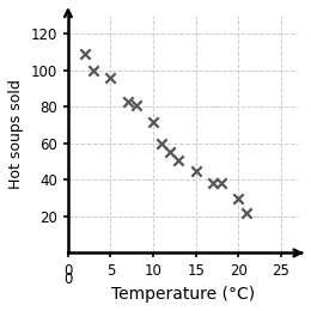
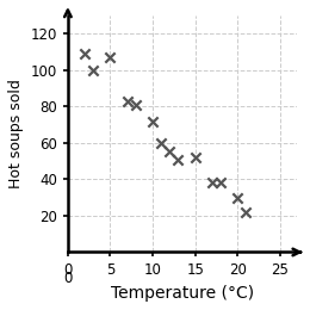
5: 96 -> 107
15: 45 -> 52
